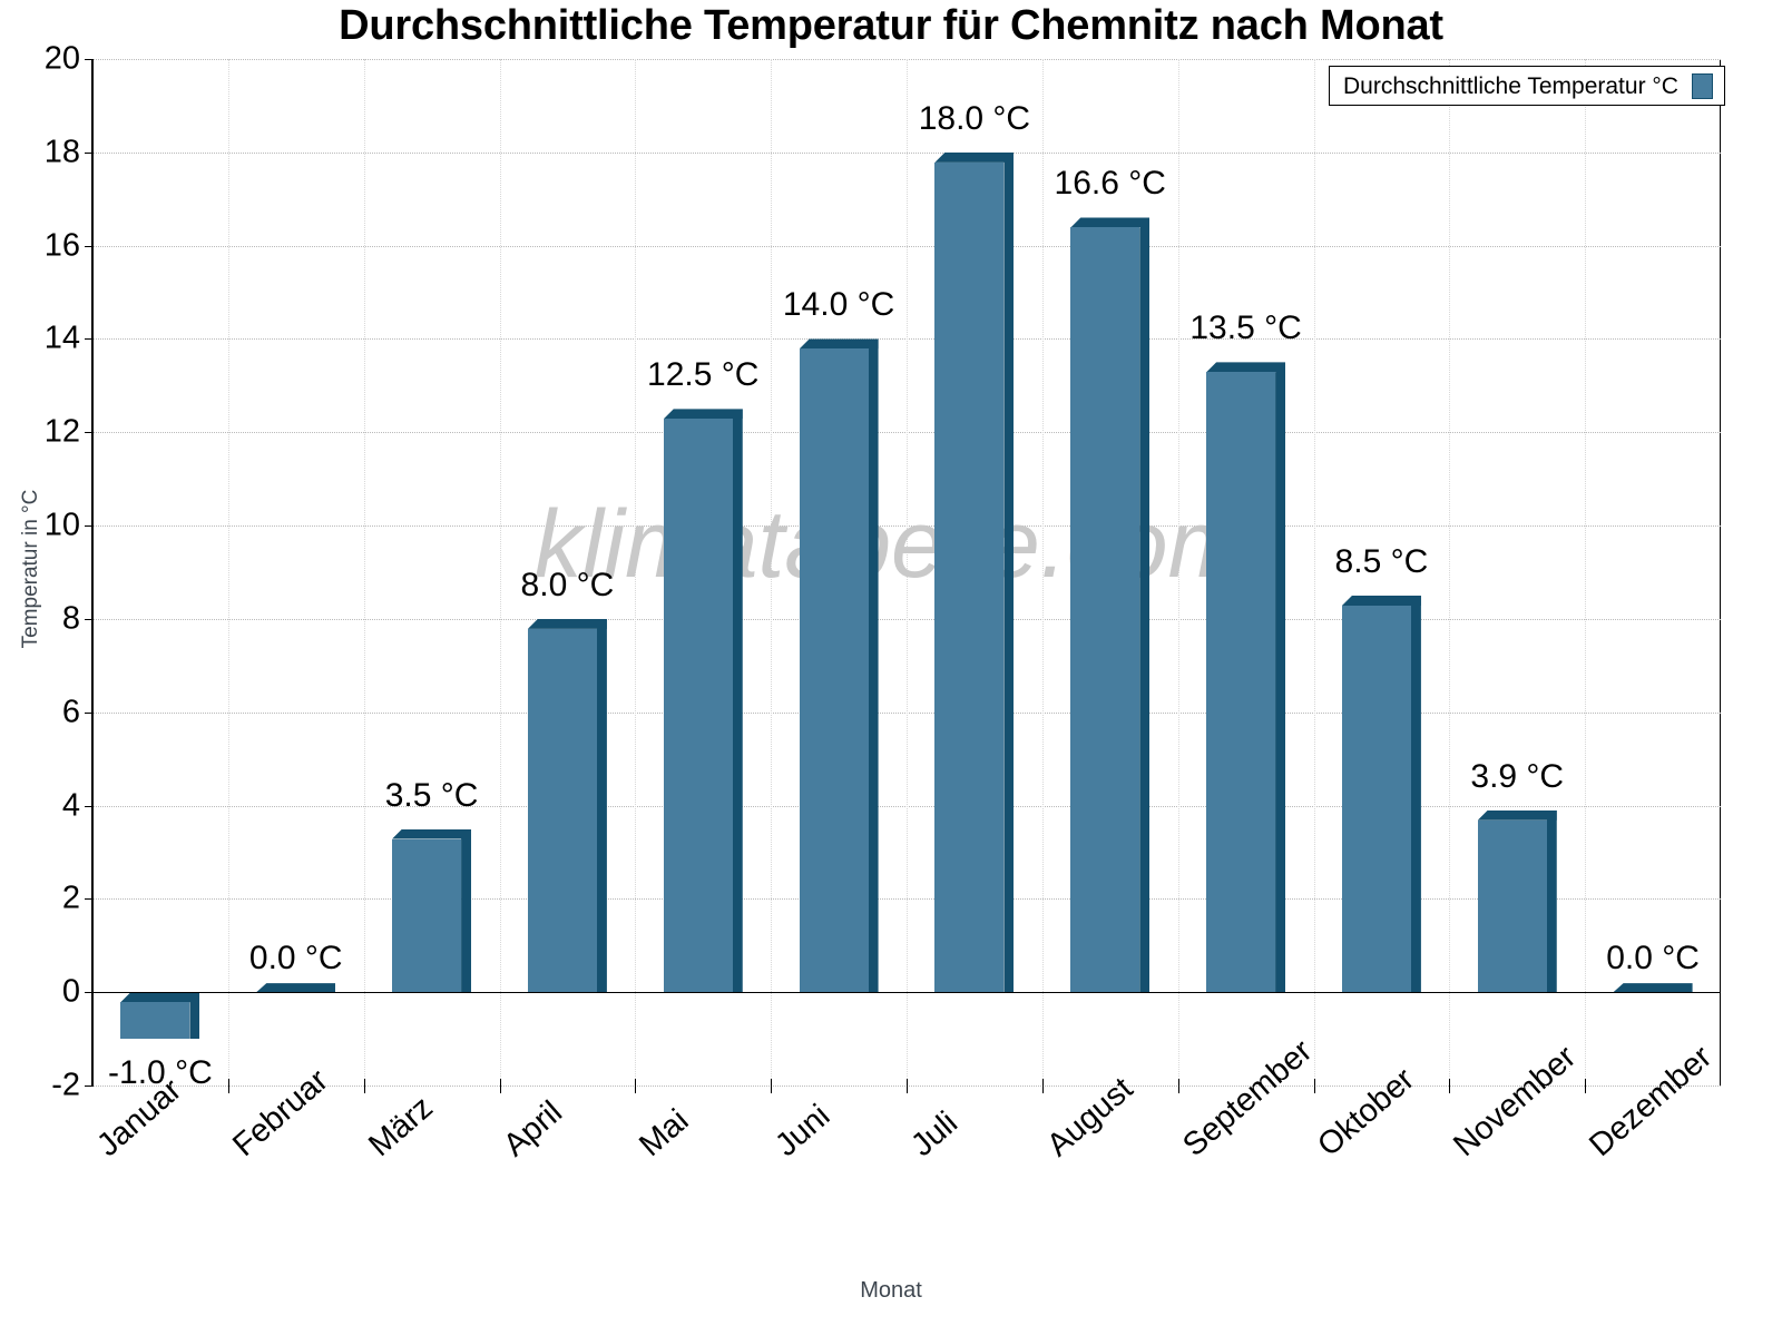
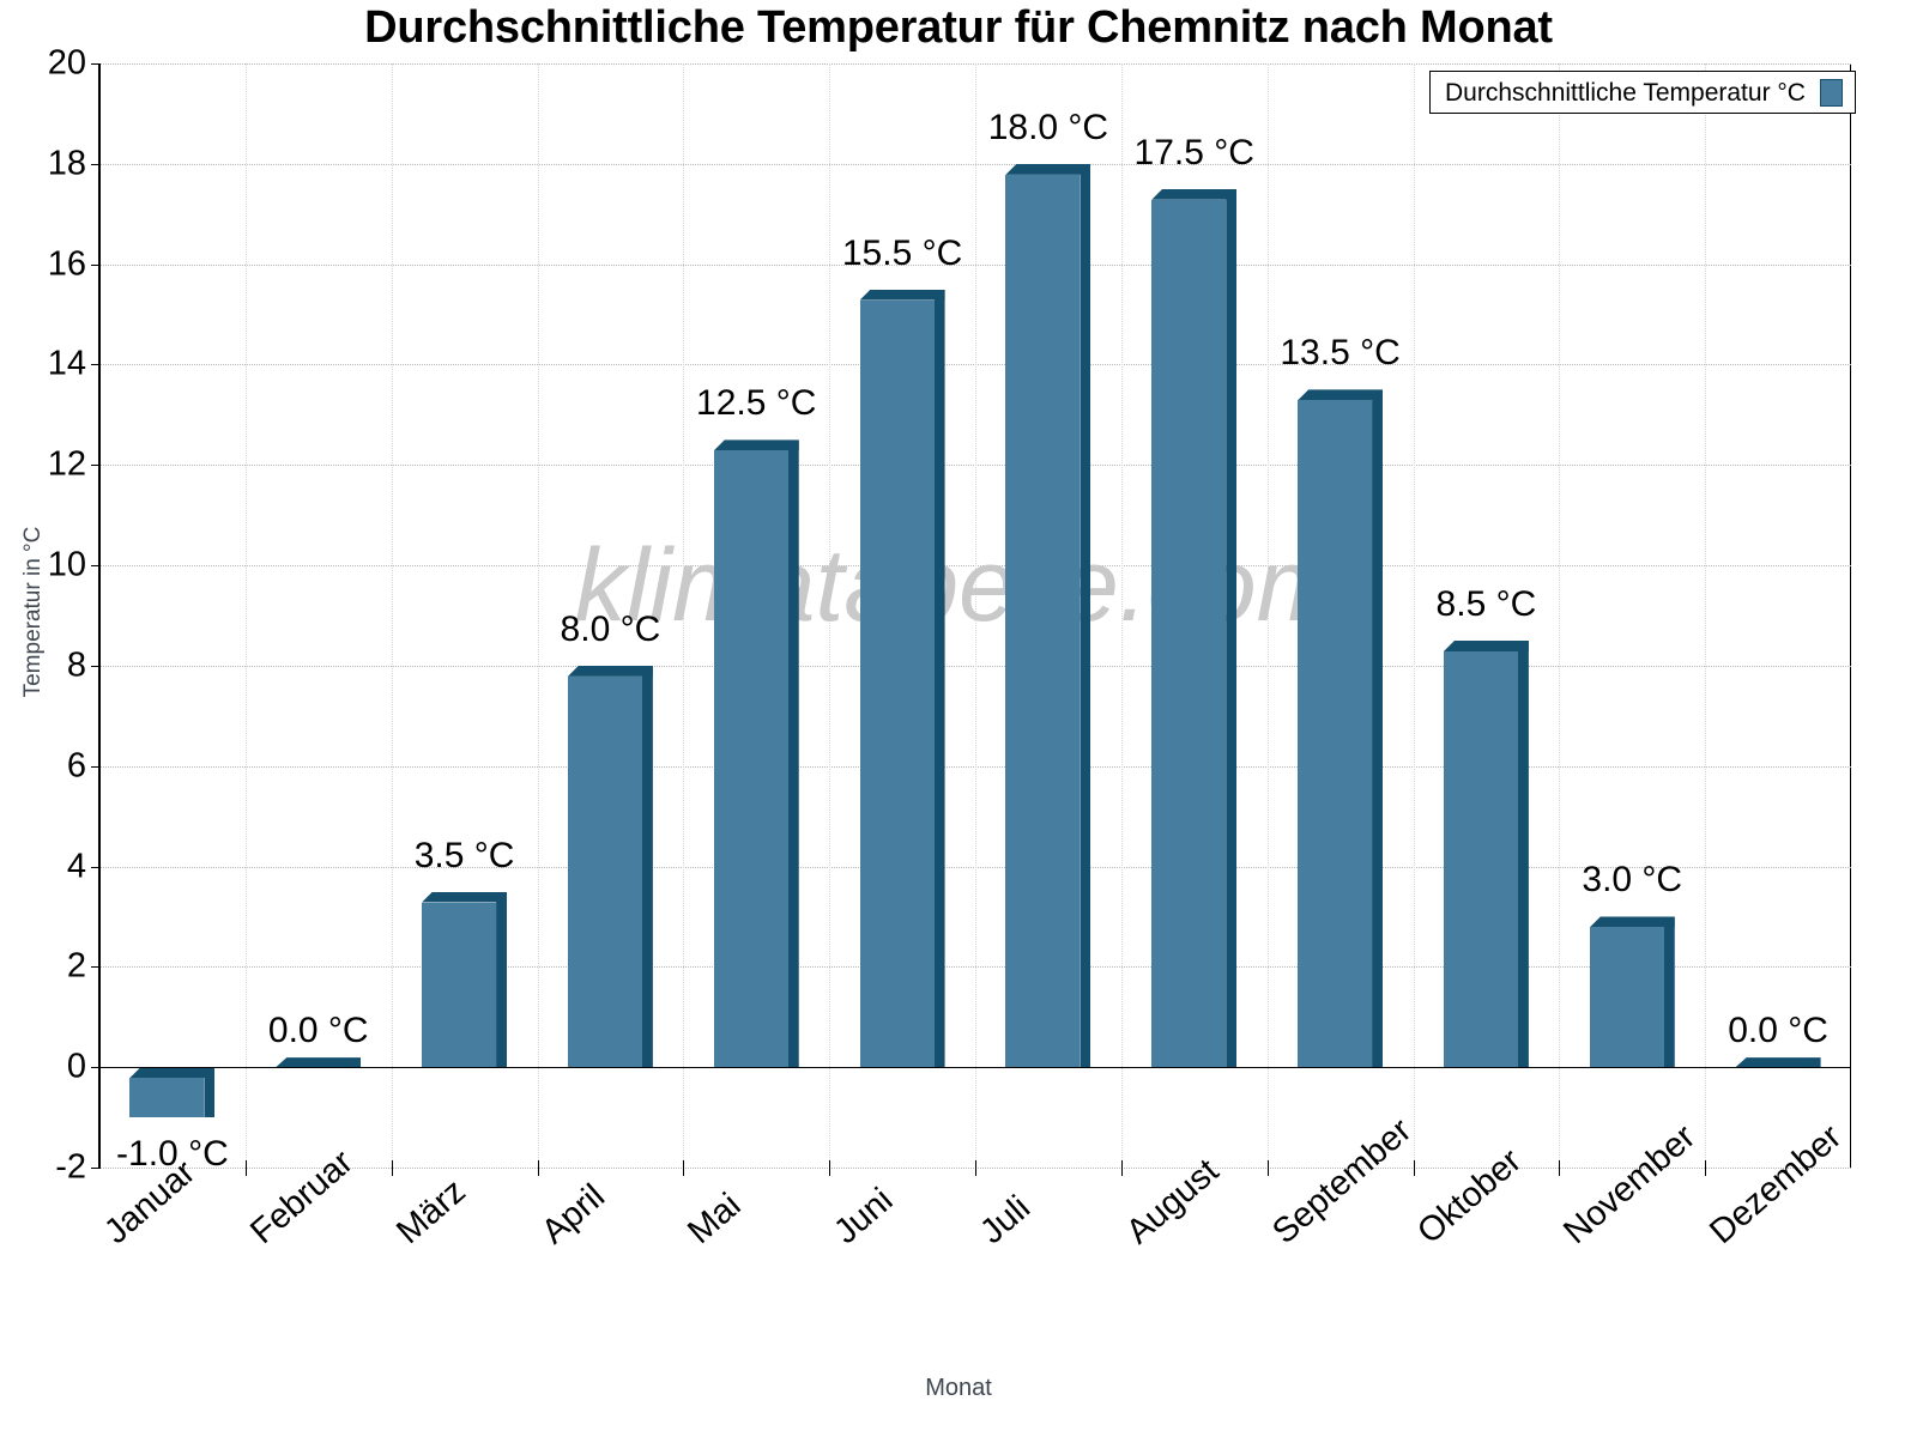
Juni: 14.0 -> 15.5
August: 16.6 -> 17.5
November: 3.9 -> 3.0
